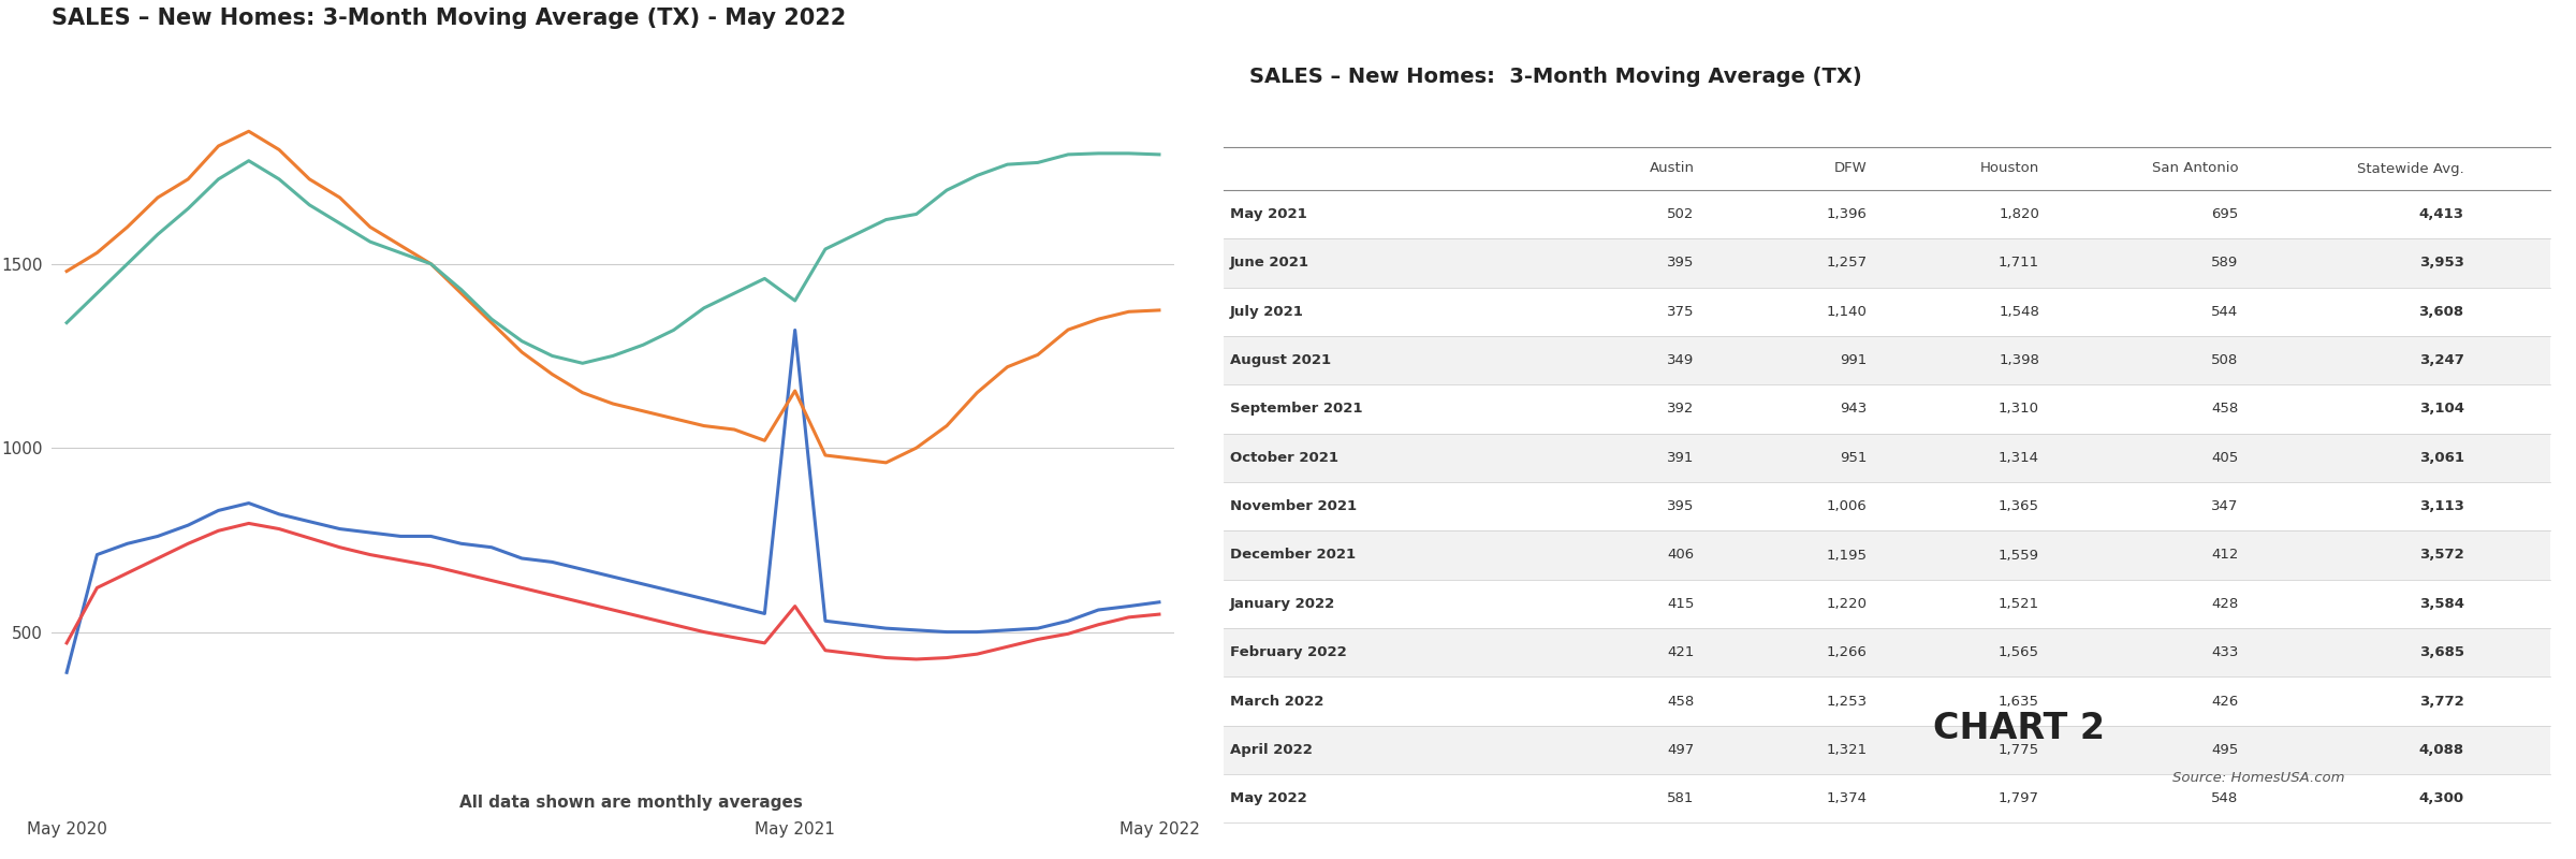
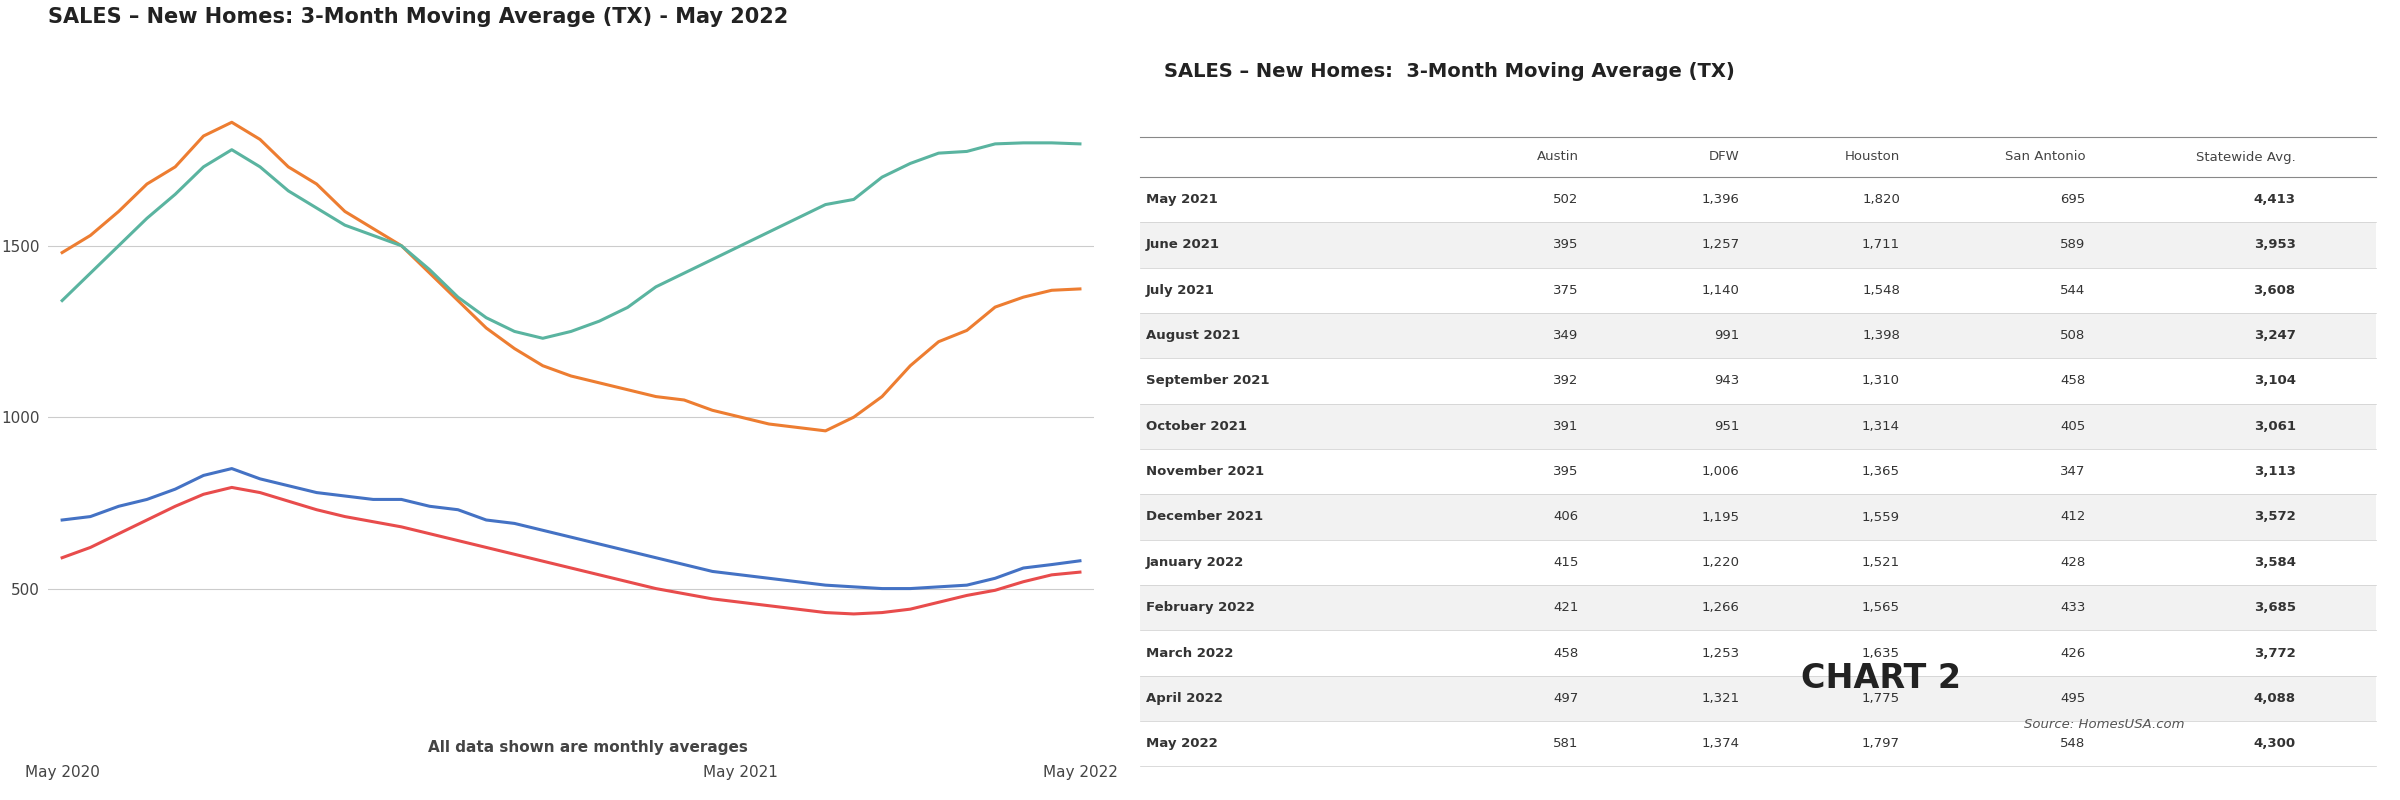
Austin/May 2020: 390 -> 700
San Antonio/May 2020: 470 -> 590
Austin/May 2021: 1320 -> 540
DFW/May 2021: 1155 -> 1000
Houston/May 2021: 1400 -> 1500
San Antonio/May 2021: 570 -> 460
